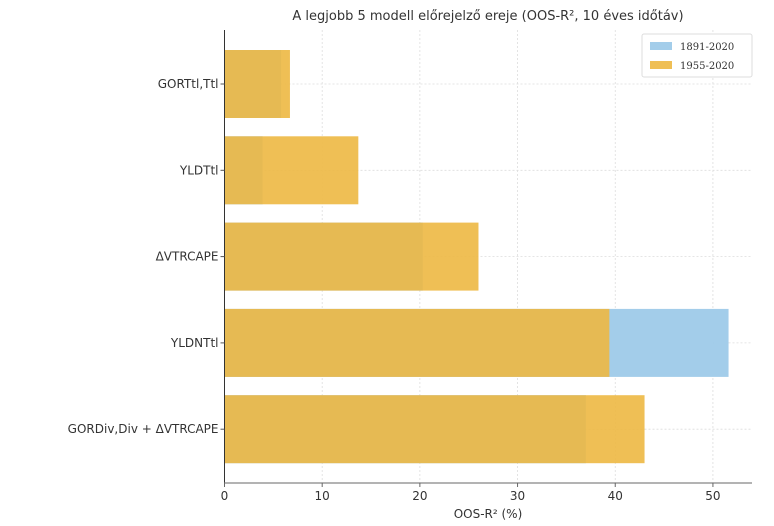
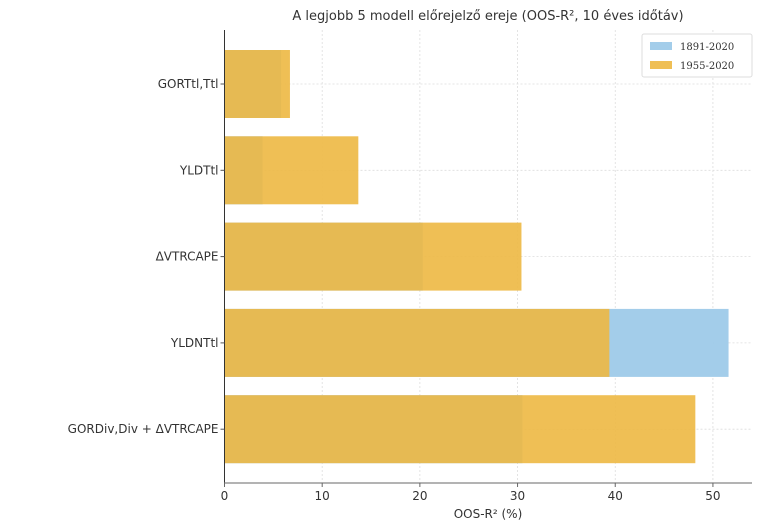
1955-2020/ΔVTRCAPE: 26 -> 30
1891-2020/GORDiv,Div + ΔVTRCAPE: 37 -> 30
1955-2020/GORDiv,Div + ΔVTRCAPE: 43 -> 48
